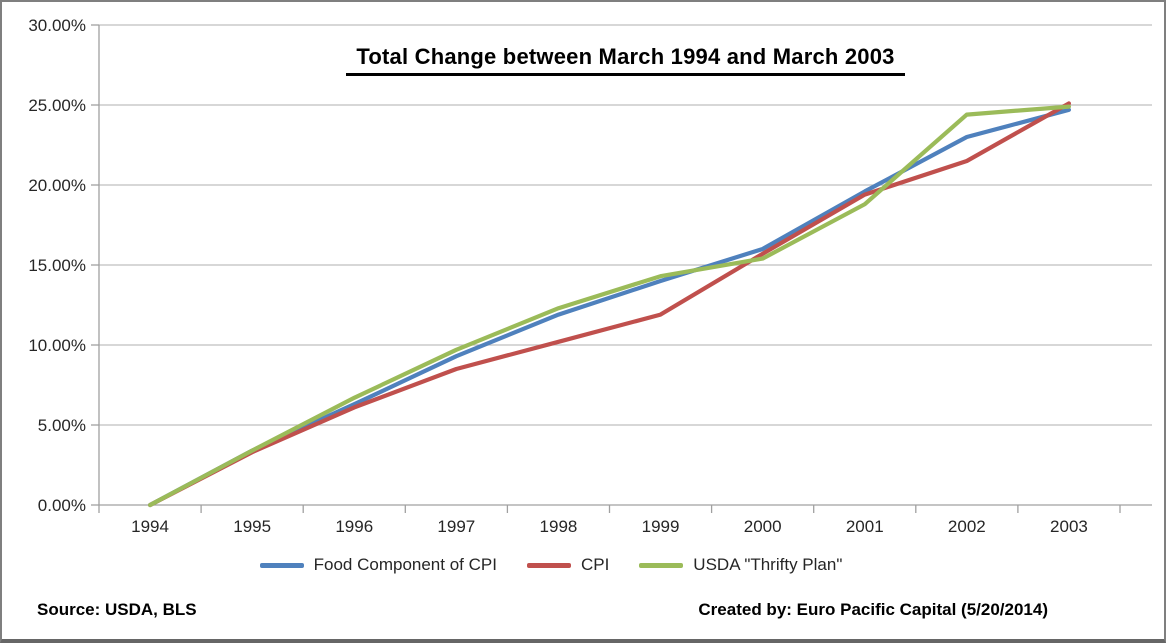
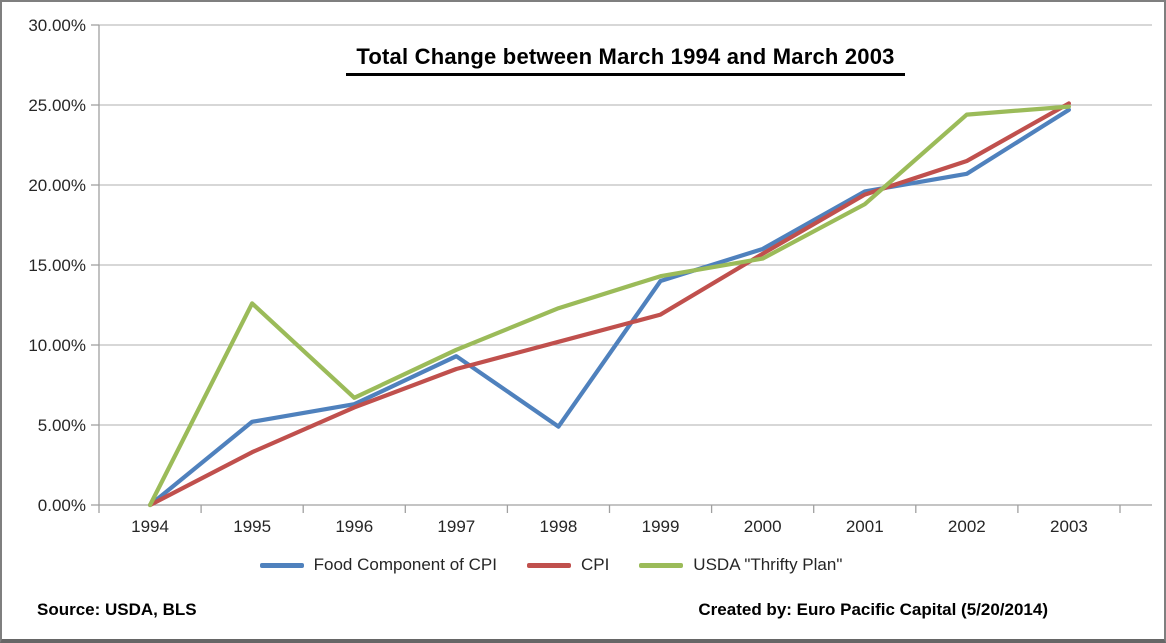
Food Component of CPI/1995: 3.4% -> 5.2%
USDA "Thrifty Plan"/1995: 3.4% -> 12.6%
Food Component of CPI/1998: 11.9% -> 4.9%
Food Component of CPI/2002: 23.0% -> 20.7%
